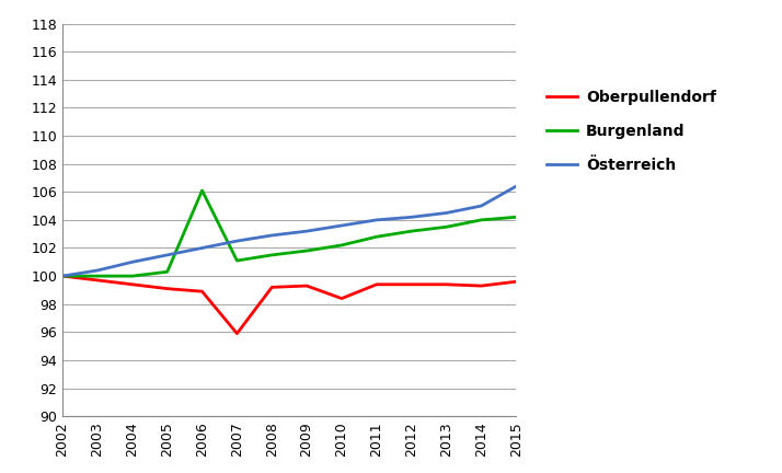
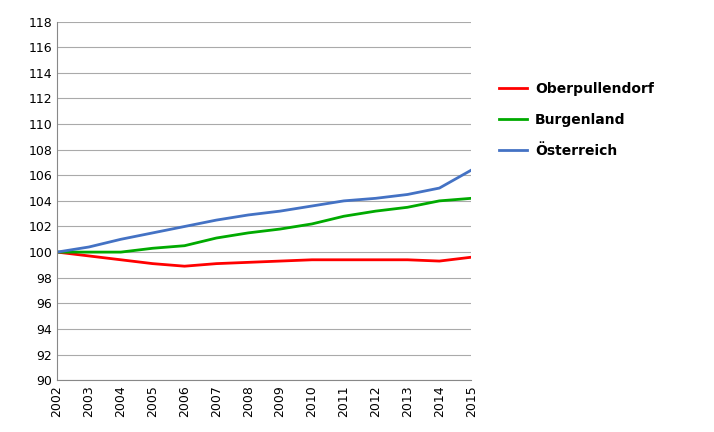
Burgenland/2006: 106.1 -> 100.5
Oberpullendorf/2007: 95.9 -> 99.1
Oberpullendorf/2010: 98.4 -> 99.4
